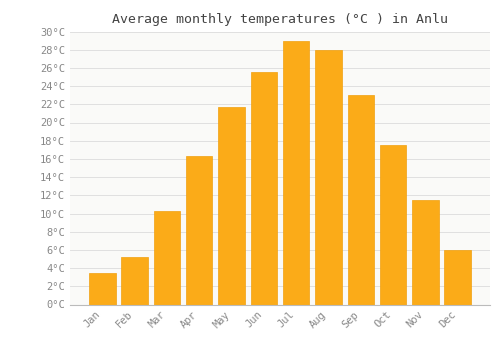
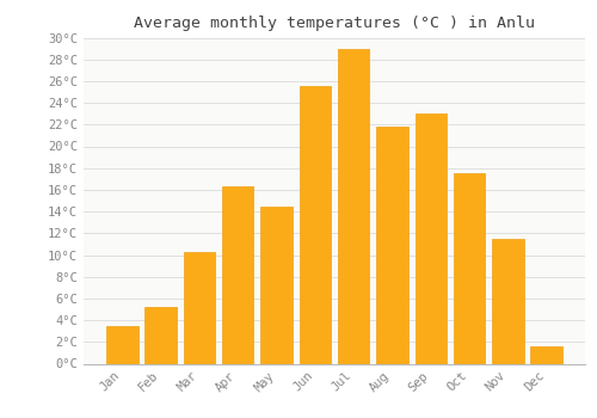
May: 21.7°C -> 14.4°C
Aug: 28.0°C -> 21.8°C
Dec: 6.0°C -> 1.6°C
